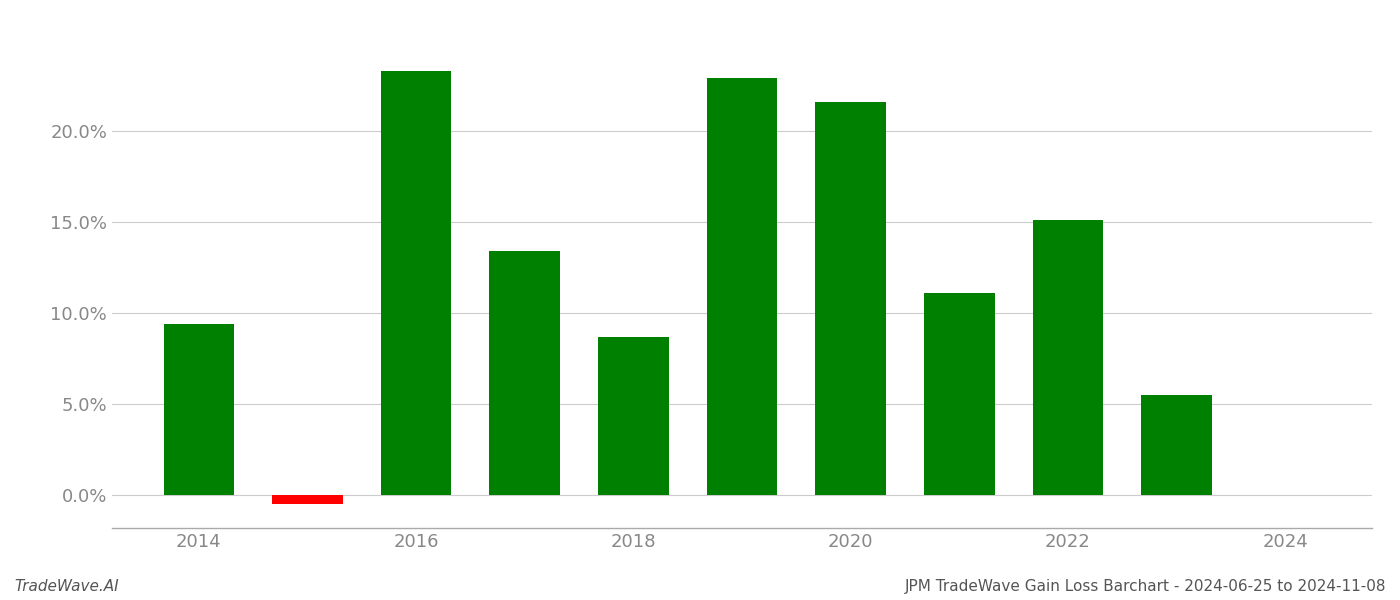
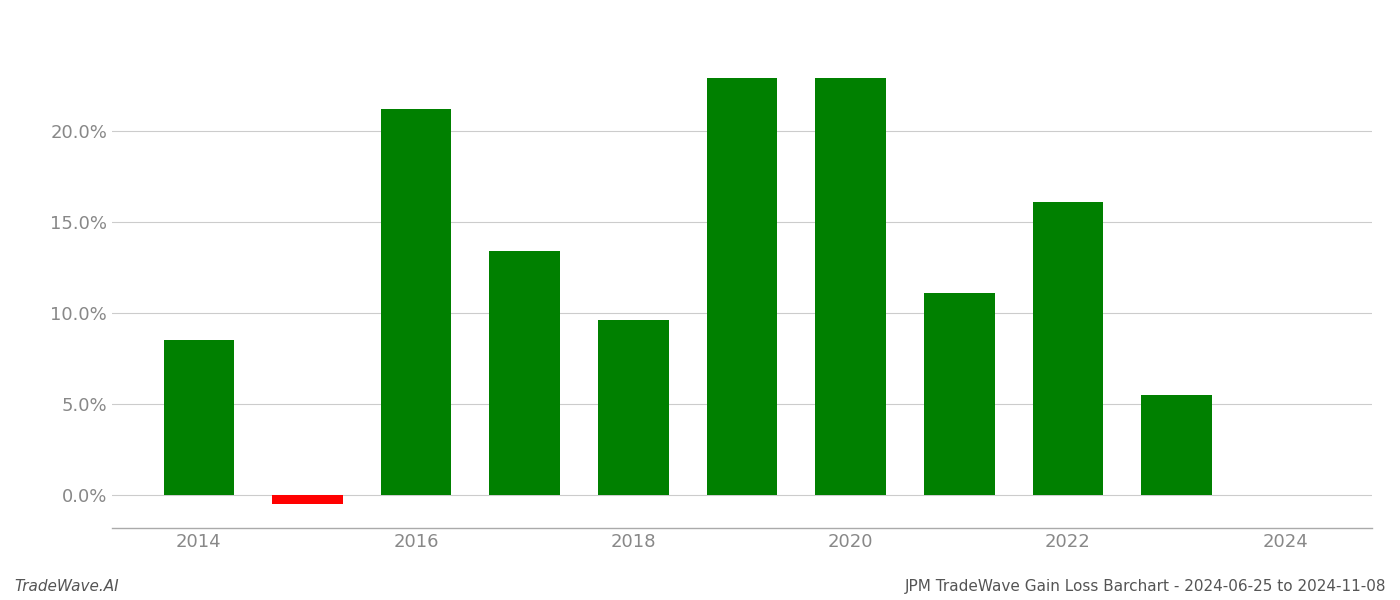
2014: 9.4% -> 8.5%
2016: 23.3% -> 21.2%
2018: 8.7% -> 9.6%
2020: 21.6% -> 22.9%
2022: 15.1% -> 16.1%
